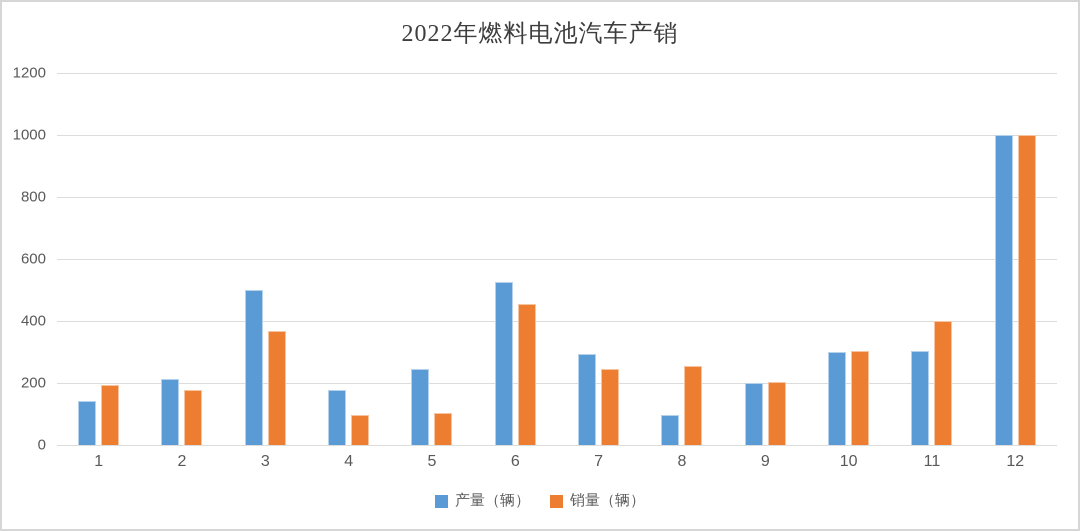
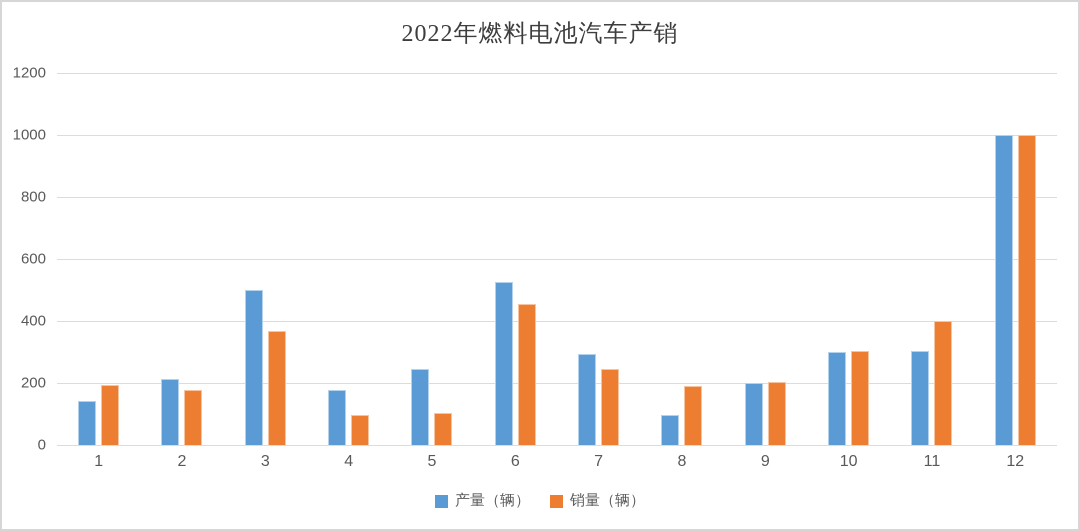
销量（辆）/8: 260 -> 190
